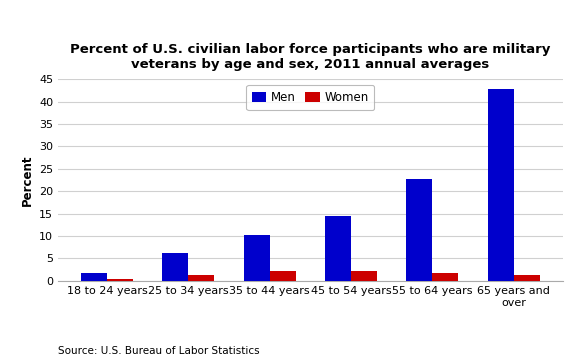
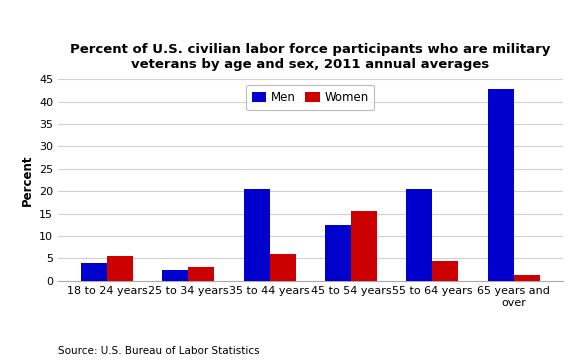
Men/18 to 24 years: 1.8 -> 4.0
Women/18 to 24 years: 0.5 -> 5.5
Men/25 to 34 years: 6.3 -> 2.5
Women/25 to 34 years: 1.2 -> 3.0
Men/35 to 44 years: 10.3 -> 20.5
Women/35 to 44 years: 2.2 -> 6.0
Men/45 to 54 years: 14.4 -> 12.5
Women/45 to 54 years: 2.2 -> 15.5
Men/55 to 64 years: 22.7 -> 20.5
Women/55 to 64 years: 1.8 -> 4.5
